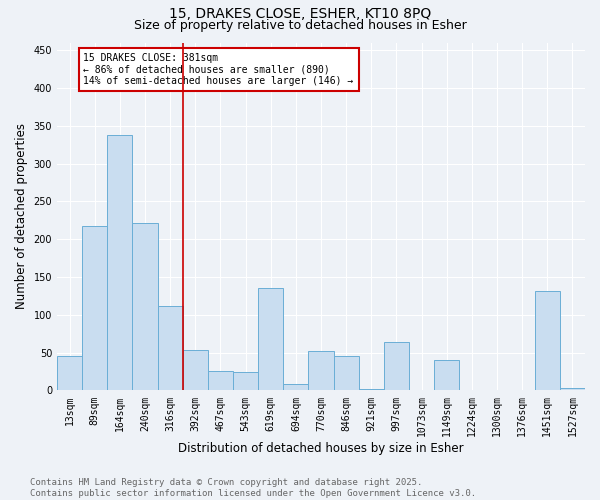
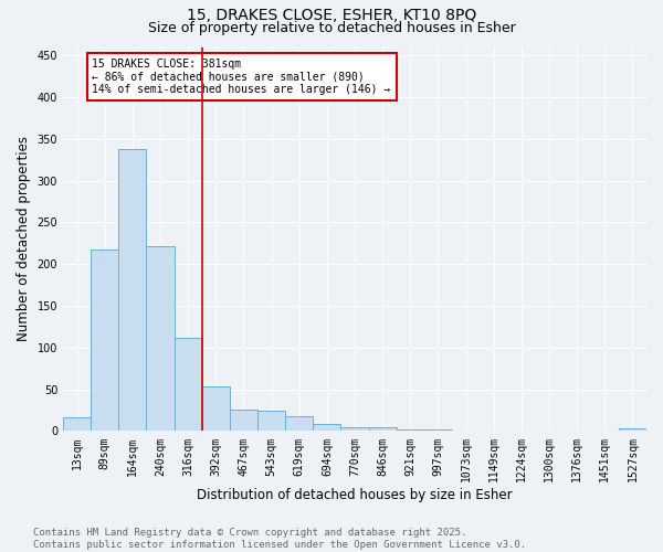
13sqm: 46 -> 16
619sqm: 136 -> 18
770sqm: 52 -> 5
846sqm: 46 -> 4
997sqm: 64 -> 2
1149sqm: 40 -> 1
1451sqm: 132 -> 1
